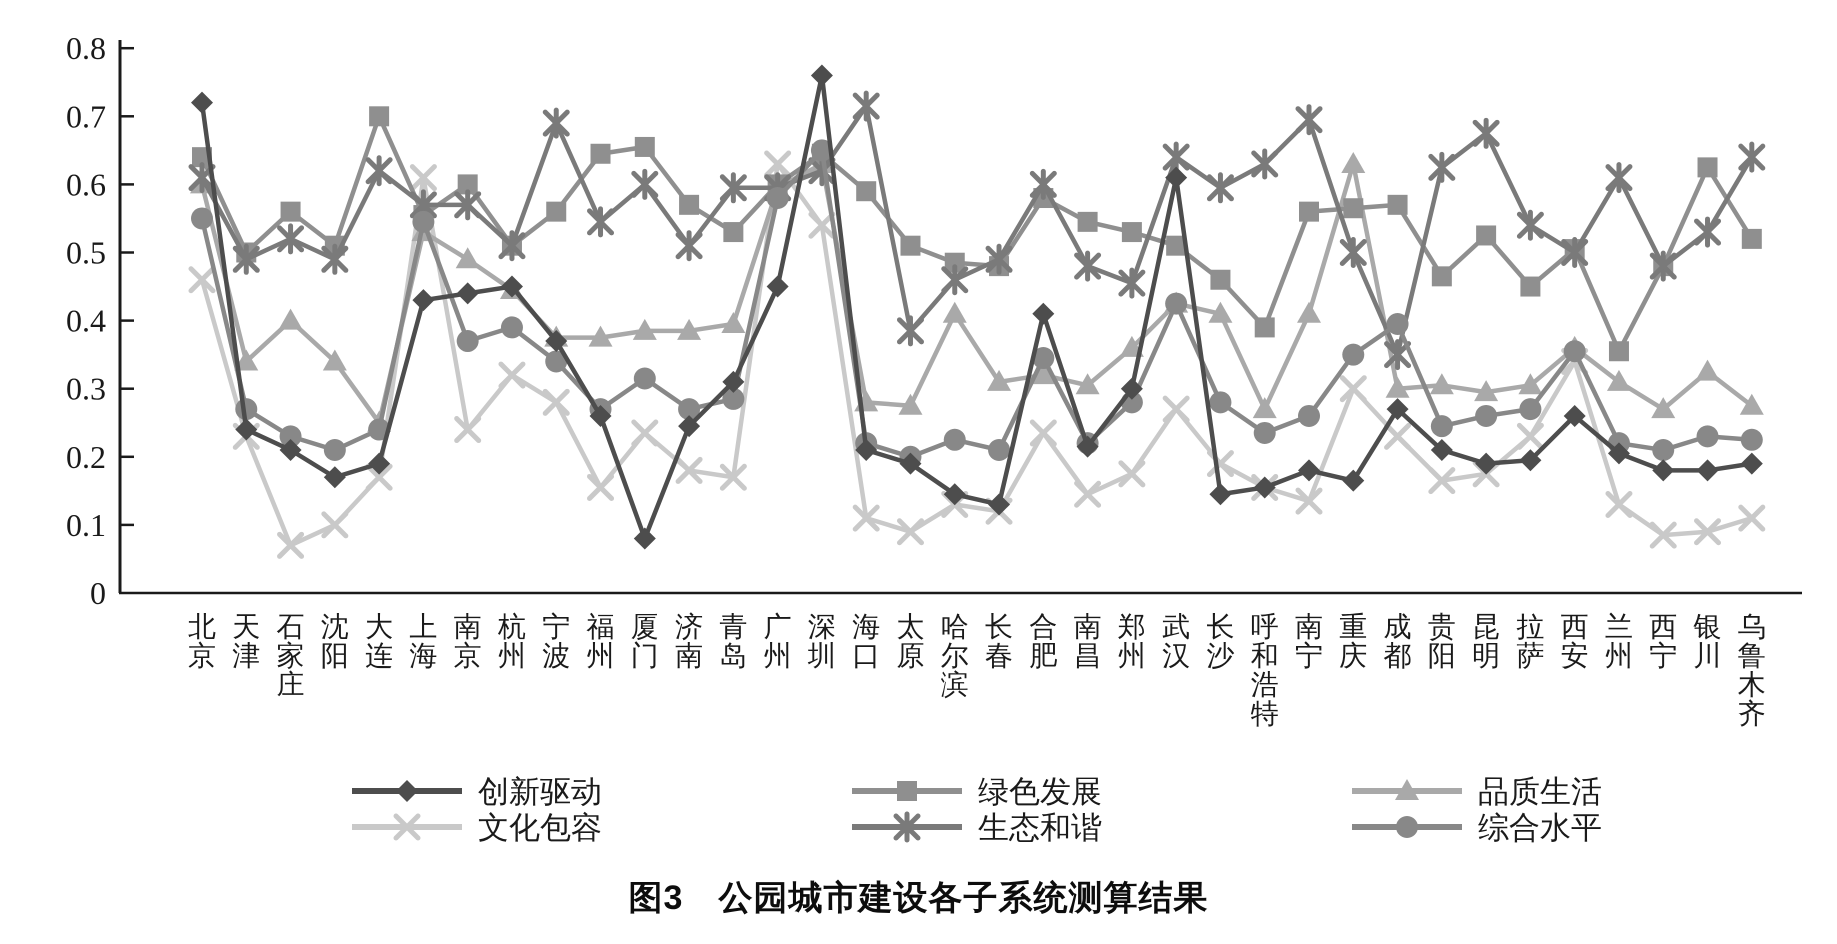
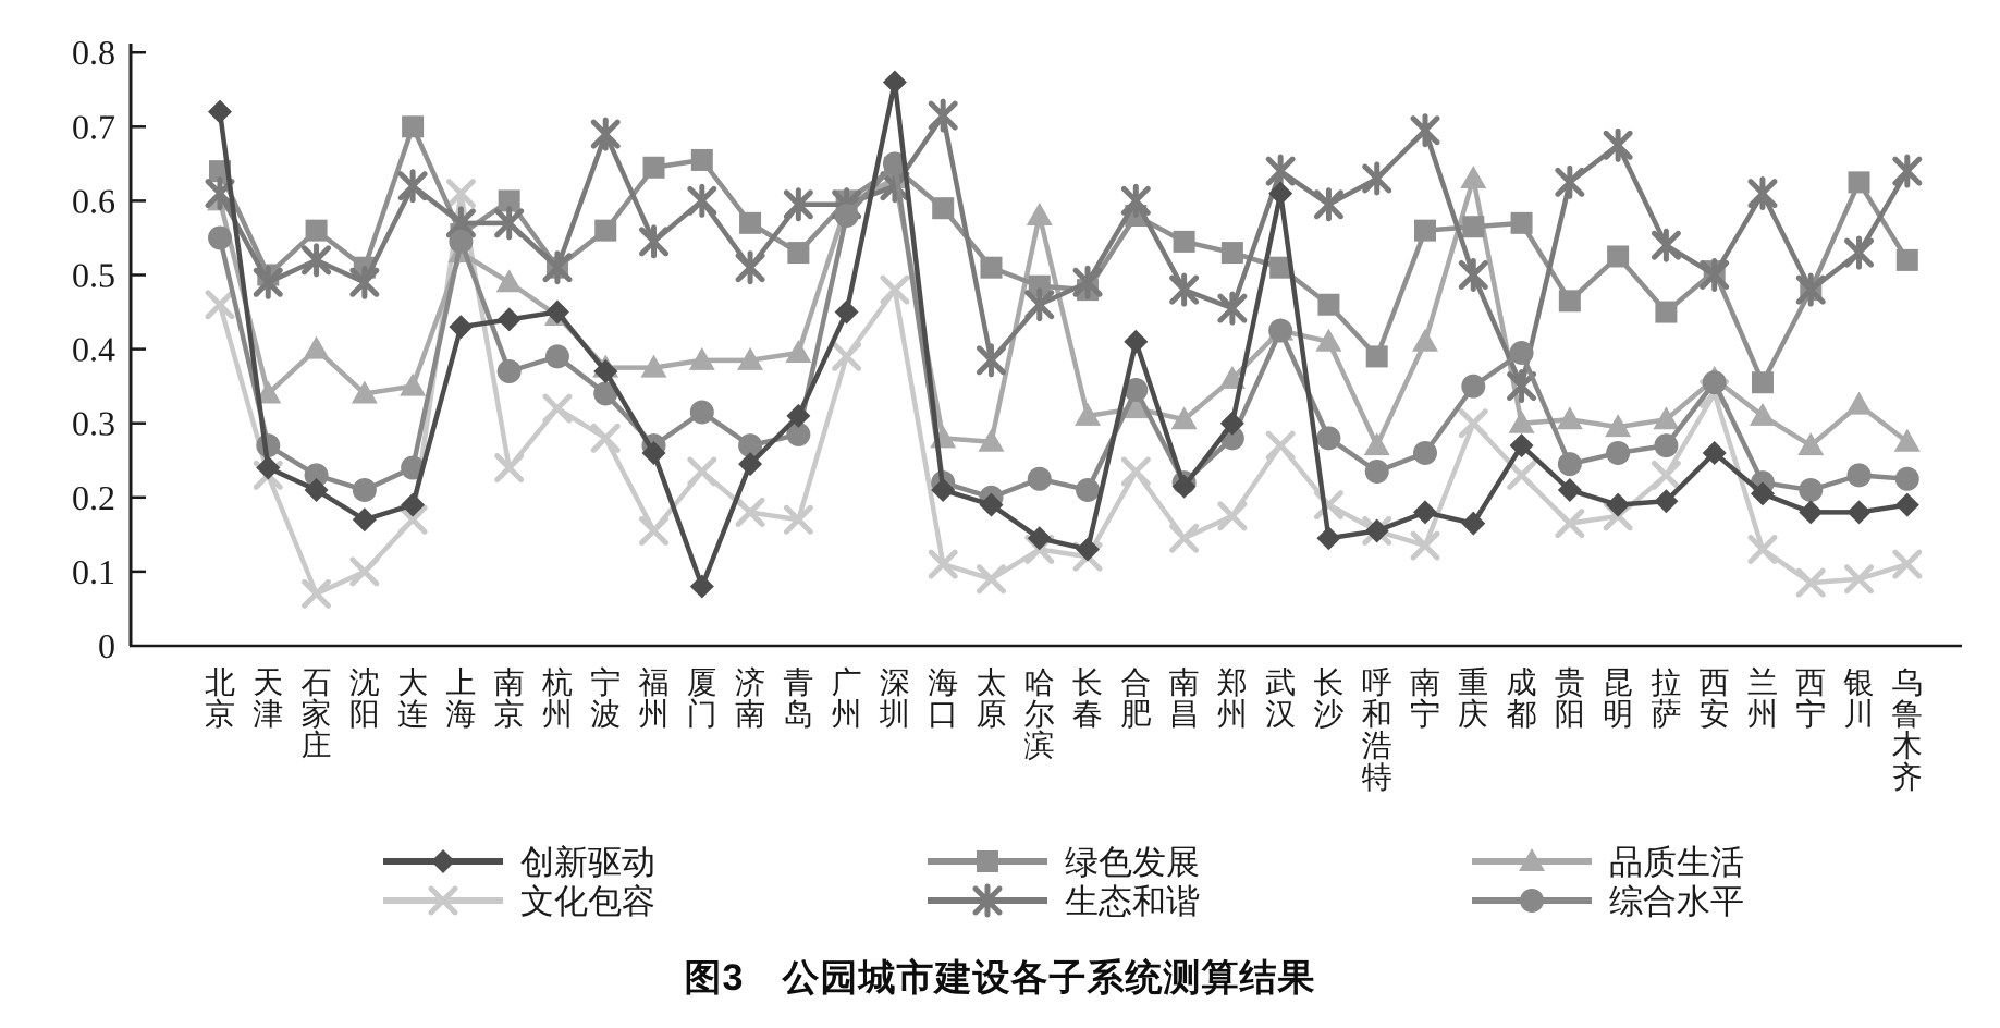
品质生活/大连: 0.25 -> 0.35
文化包容/广州: 0.63 -> 0.39
文化包容/深圳: 0.54 -> 0.48
品质生活/哈尔滨: 0.41 -> 0.58
